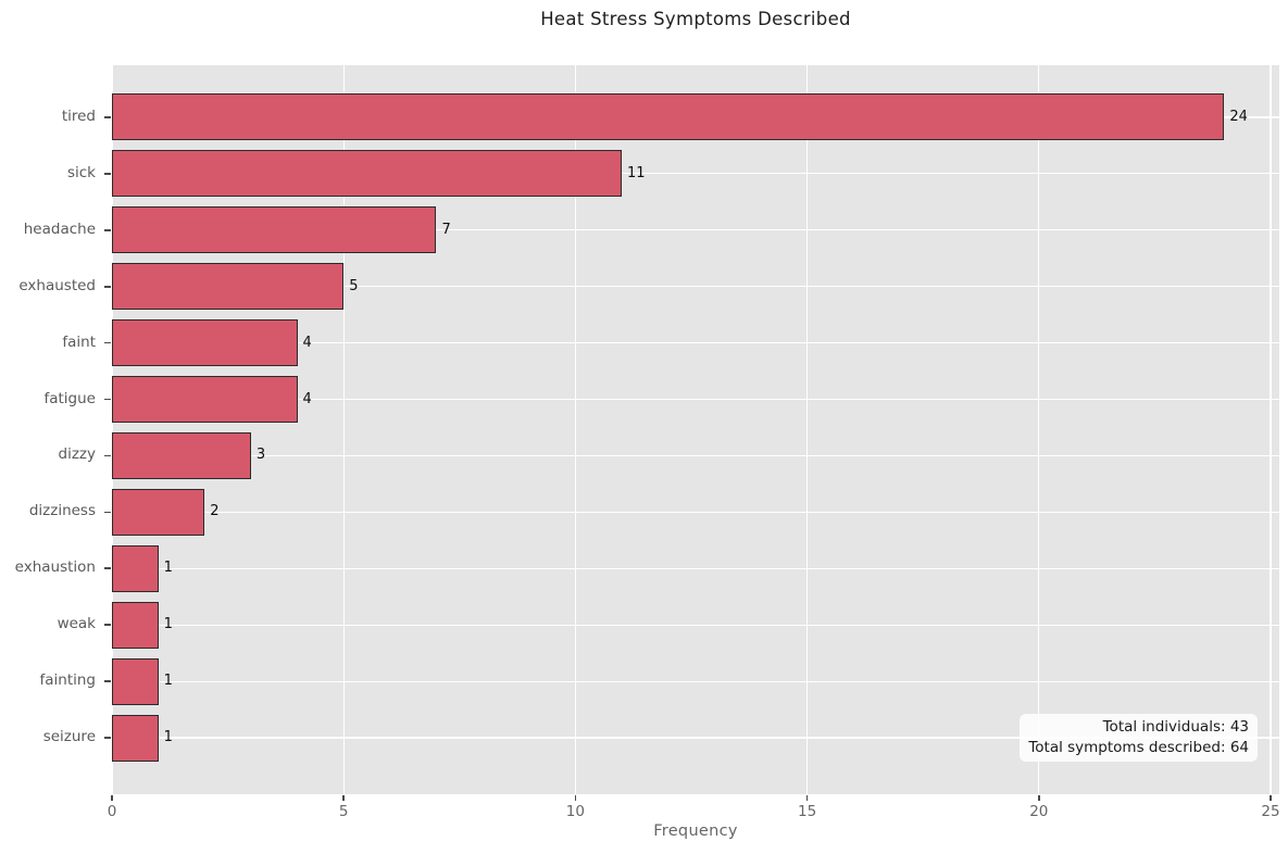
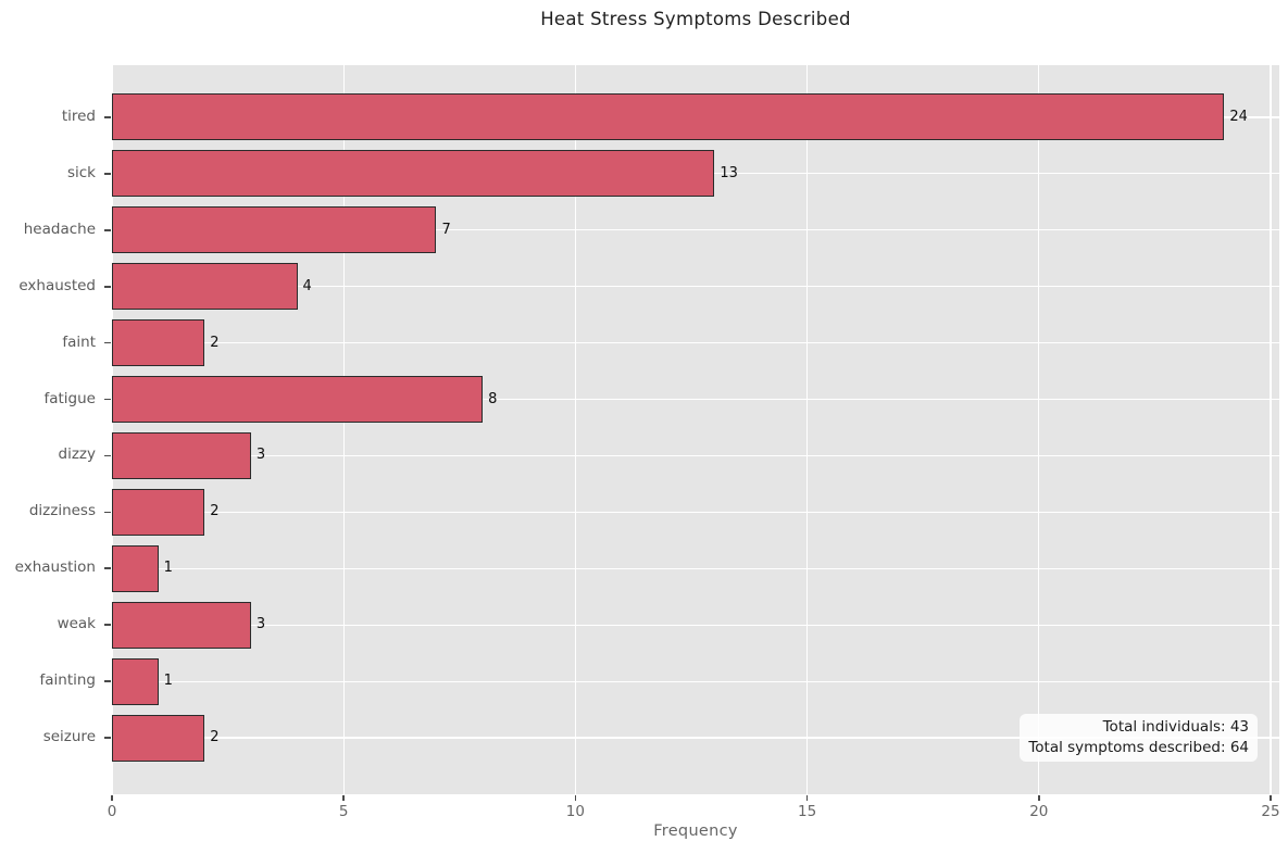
sick: 11 -> 13
exhausted: 5 -> 4
faint: 4 -> 2
fatigue: 4 -> 8
weak: 1 -> 3
seizure: 1 -> 2
